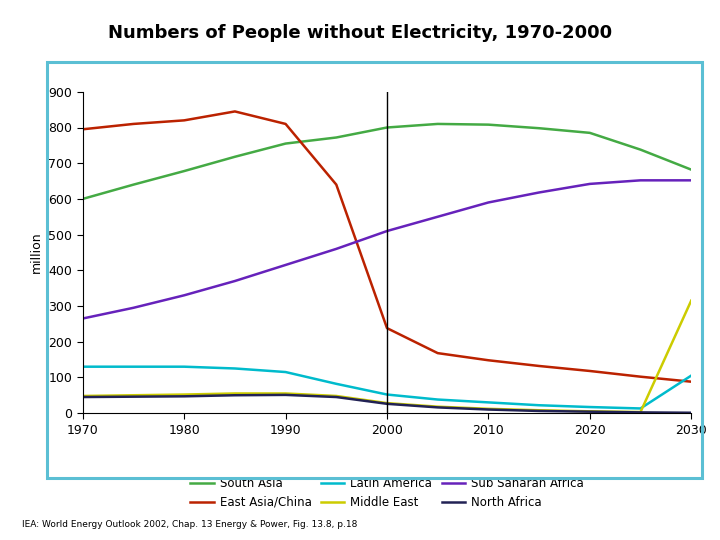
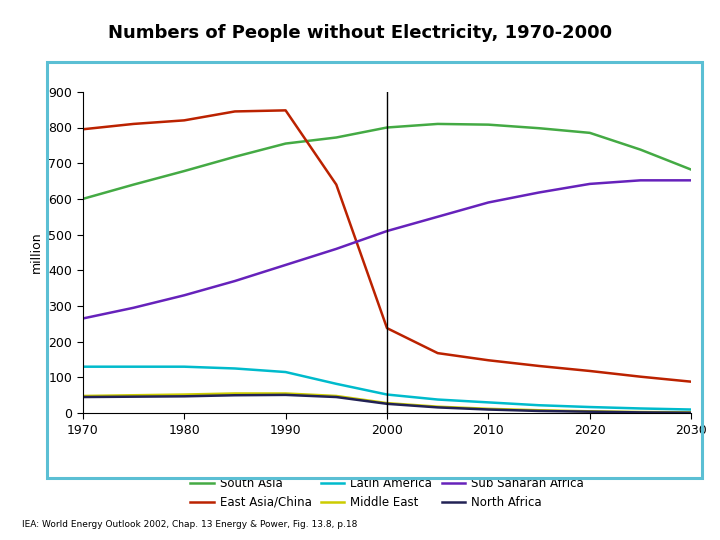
East Asia/China/1990: 810 -> 848
Latin America/2030: 105 -> 10
Middle East/2030: 315 -> 2
